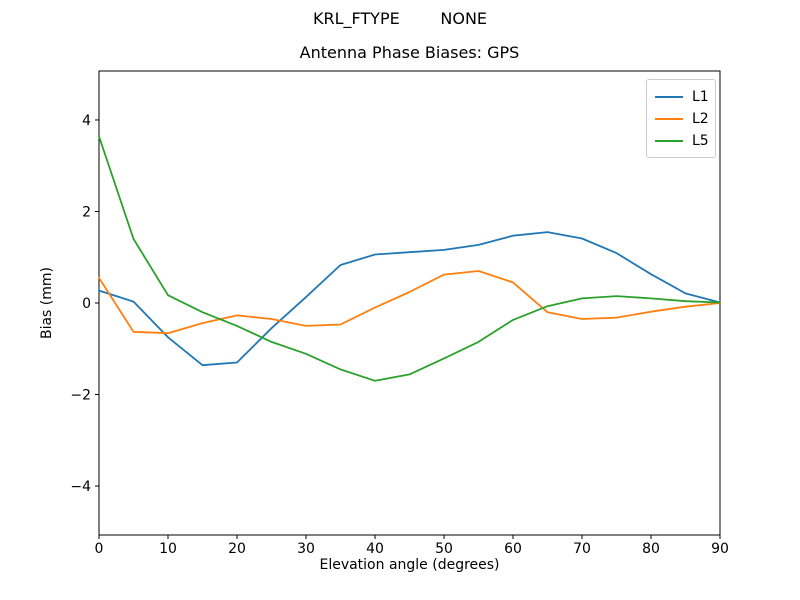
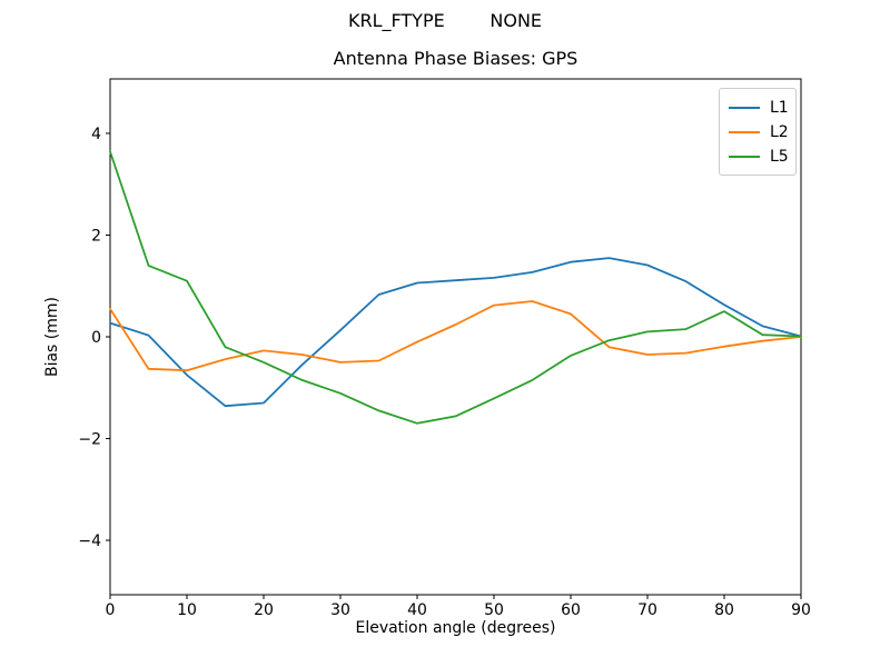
L5/10: 0.2 -> 1.1
L5/80: 0.1 -> 0.5
